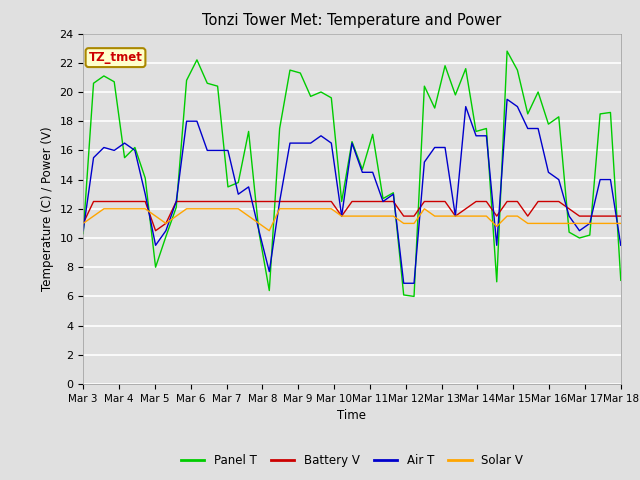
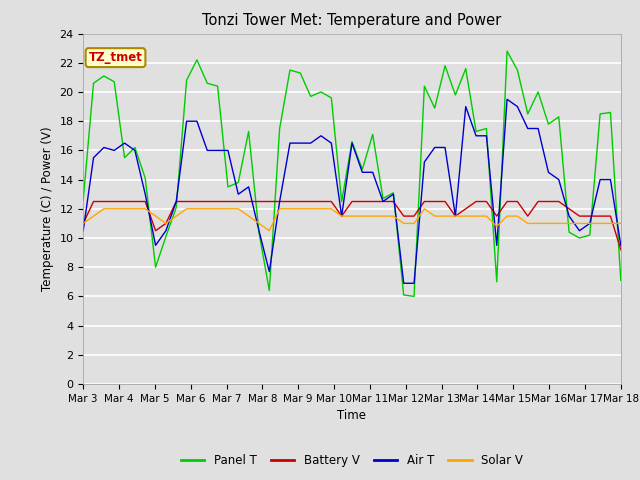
Panel T/Mar 3: 10.3 -> 12.6
Battery V/Mar 18: 11.5 -> 9.2
